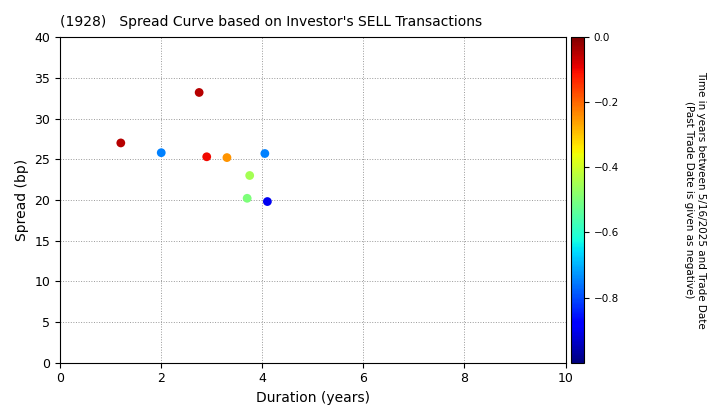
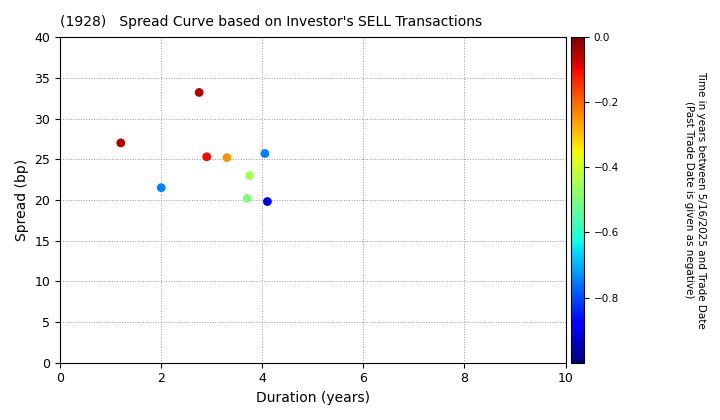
2: 25.8 -> 21.5
